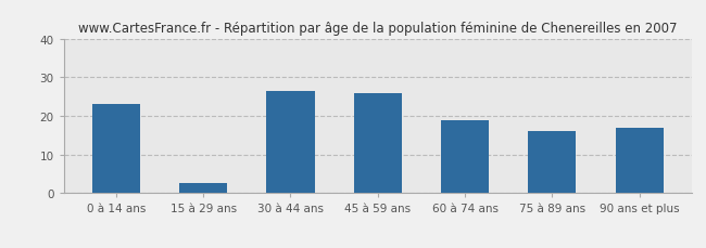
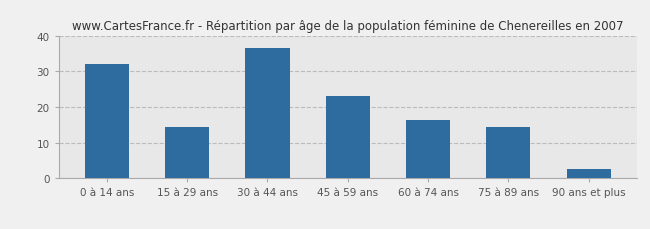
0 à 14 ans: 23.0 -> 32.0
15 à 29 ans: 2.5 -> 14.5
30 à 44 ans: 26.5 -> 36.5
45 à 59 ans: 26.0 -> 23.0
60 à 74 ans: 19.0 -> 16.5
75 à 89 ans: 16.0 -> 14.5
90 ans et plus: 17.0 -> 2.5
